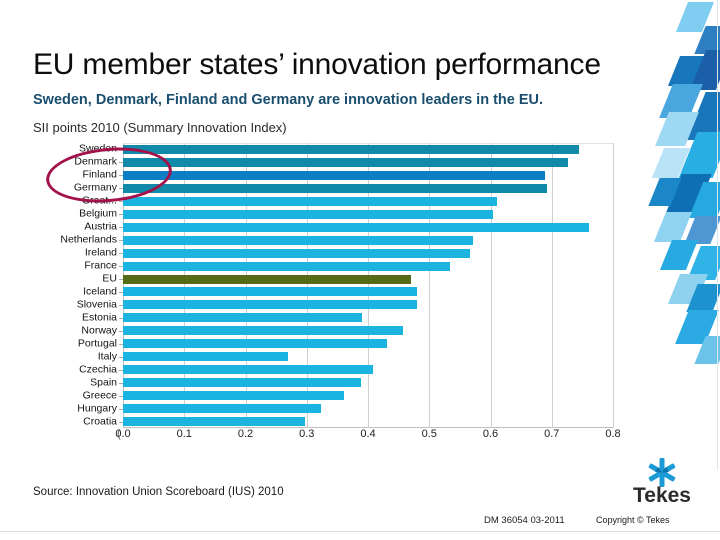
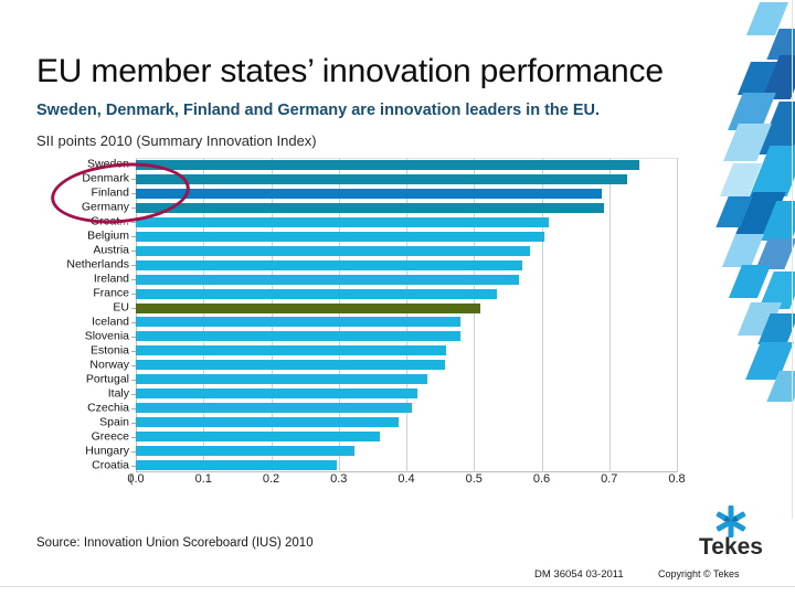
Austria: 0.76 -> 0.58
EU: 0.47 -> 0.51
Estonia: 0.39 -> 0.46
Italy: 0.27 -> 0.42
